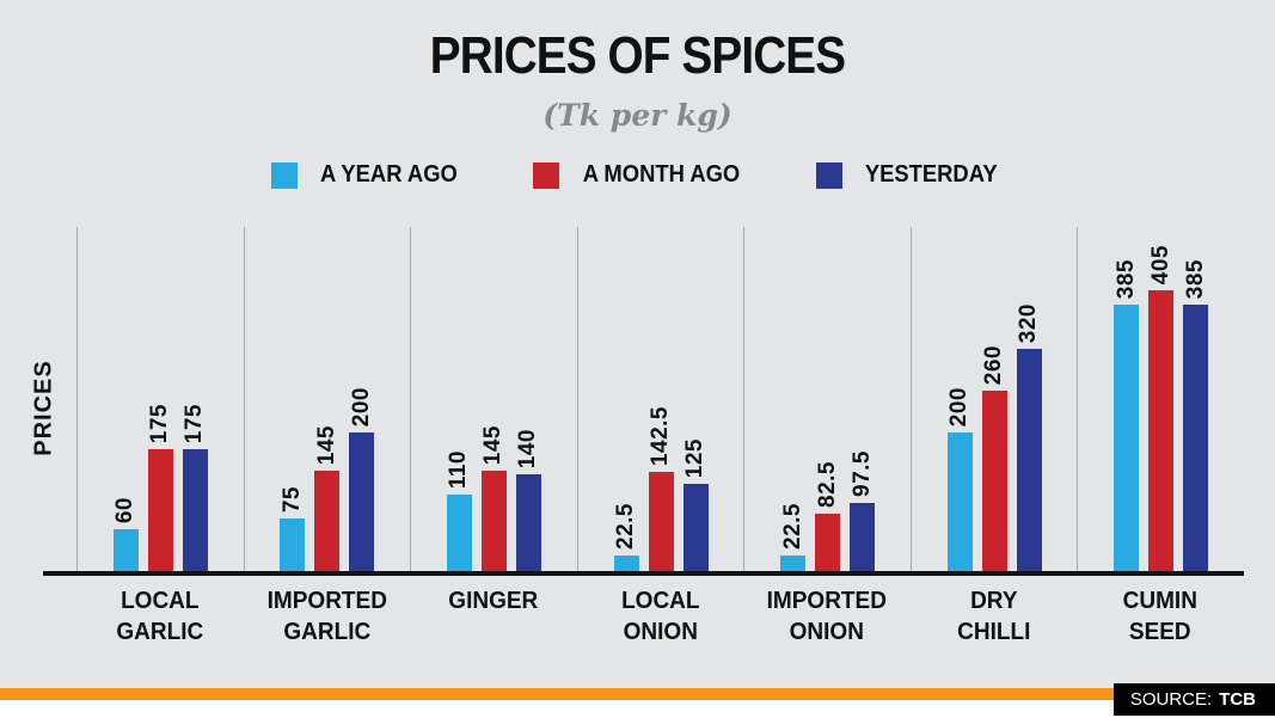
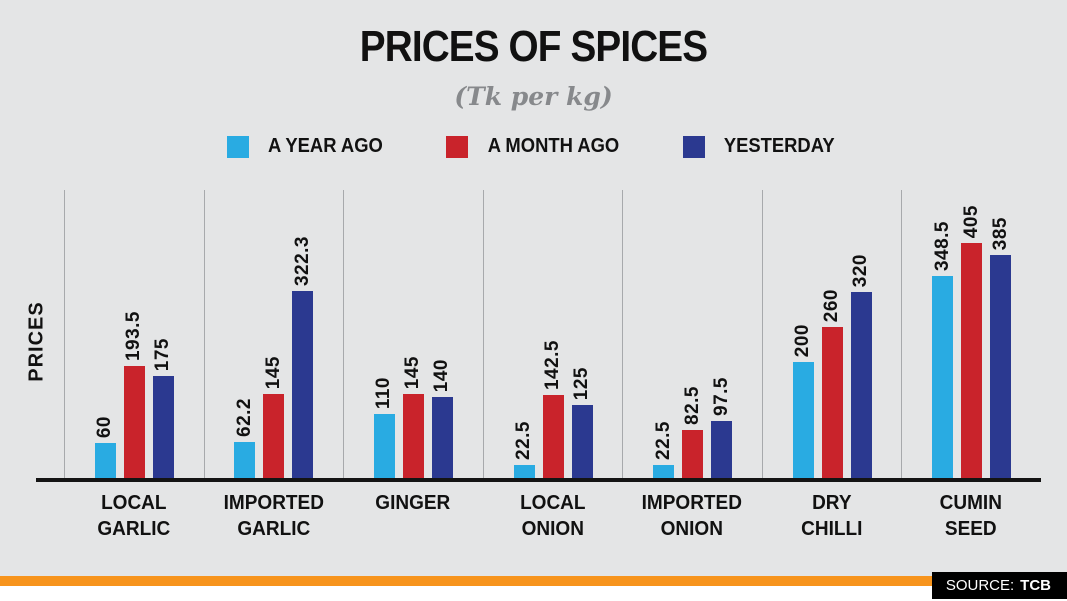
A MONTH AGO/LOCAL GARLIC: 175 -> 193.5
A YEAR AGO/IMPORTED GARLIC: 75 -> 62.2
YESTERDAY/IMPORTED GARLIC: 200 -> 322.3
A YEAR AGO/CUMIN SEED: 385 -> 348.5
